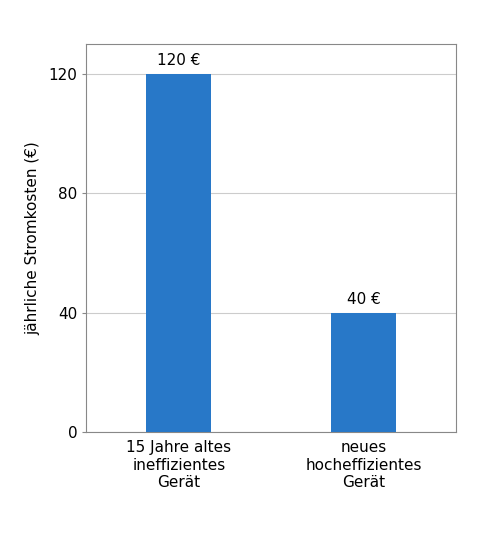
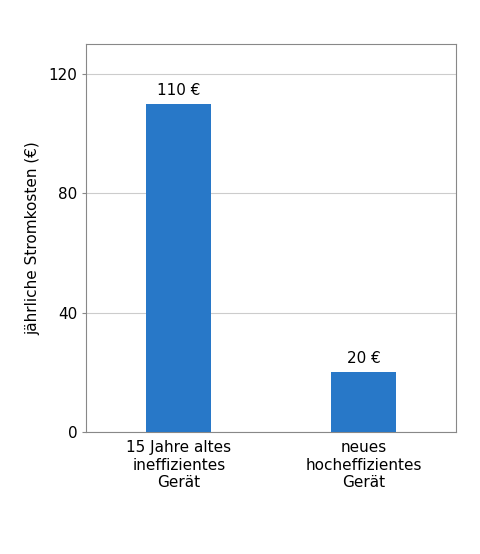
15 Jahre altes ineffizientes Gerät: 120 -> 110
neues hocheffizientes Gerät: 40 -> 20
